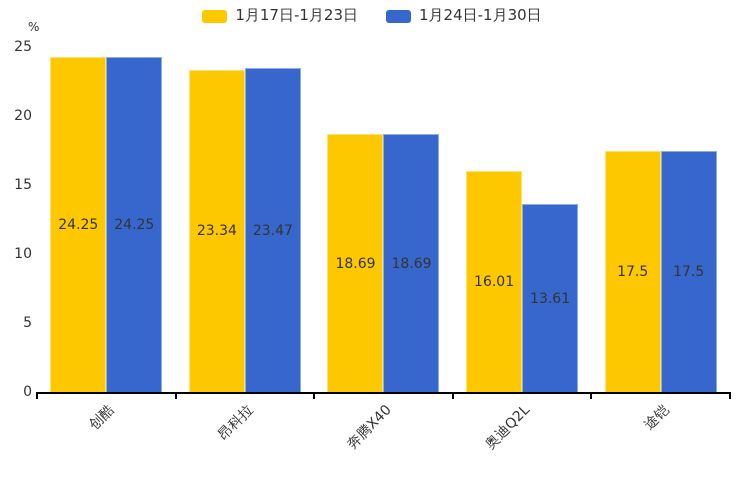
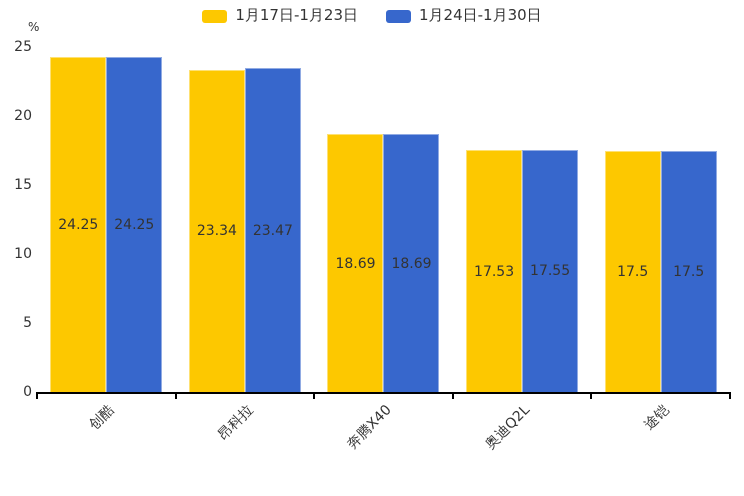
1月17日-1月23日/奥迪Q2L: 16.01 -> 17.53
1月24日-1月30日/奥迪Q2L: 13.61 -> 17.55
